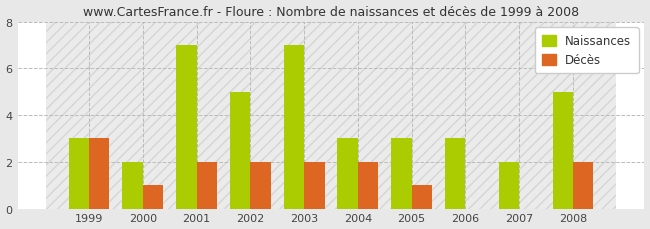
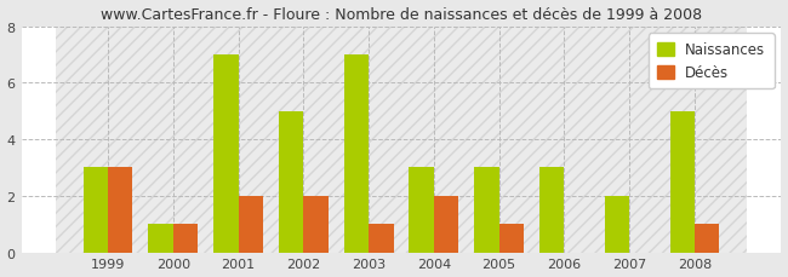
Naissances/2000: 2 -> 1
Décès/2003: 2 -> 1
Décès/2008: 2 -> 1
